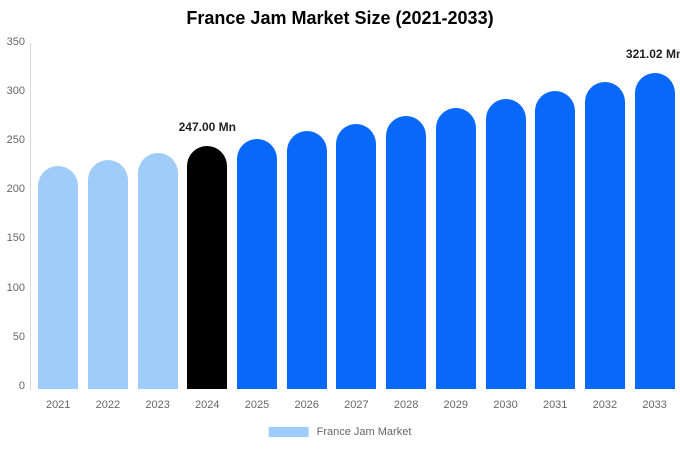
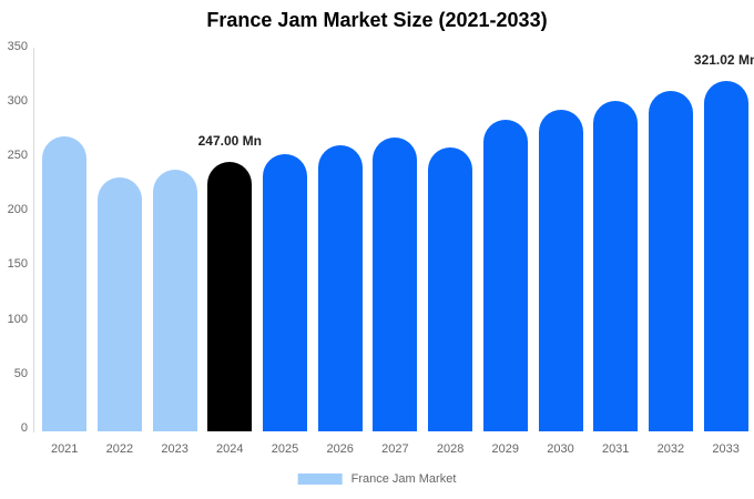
2021: 230 -> 270
2028: 280 -> 260
